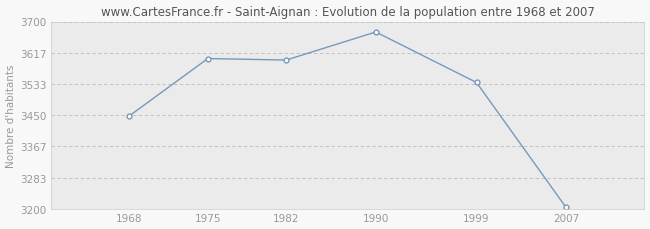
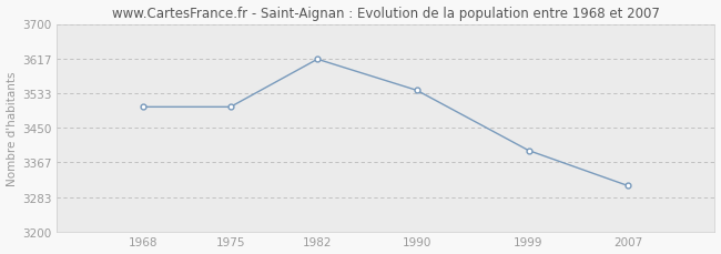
1968: 3448 -> 3500
1975: 3601 -> 3500
1982: 3597 -> 3615
1990: 3672 -> 3540
1999: 3537 -> 3395
2007: 3203 -> 3310
